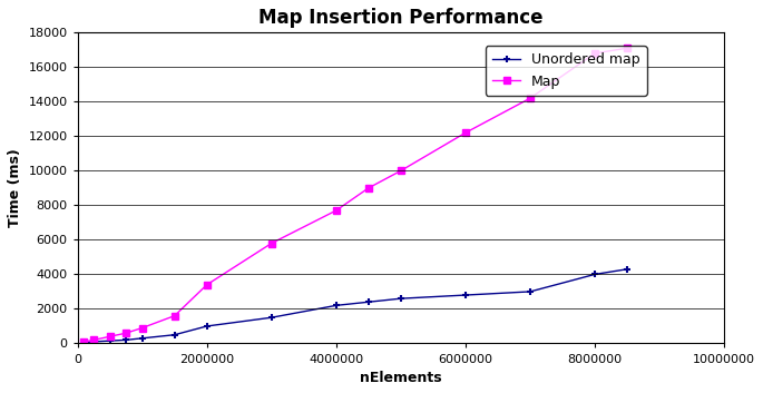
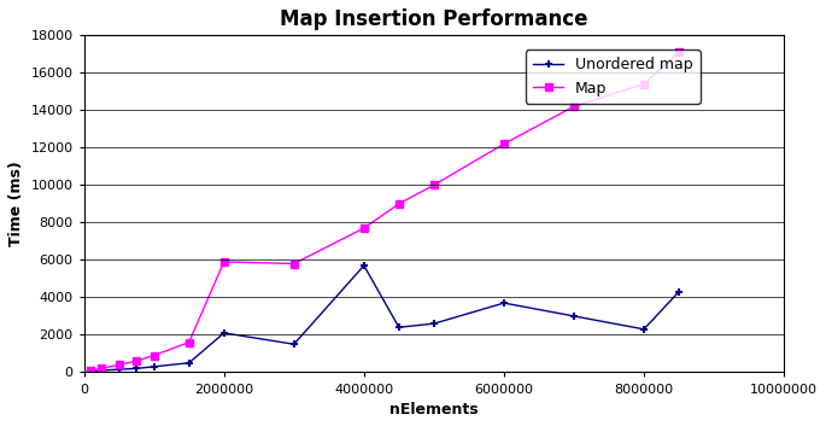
Unordered map/2000000: 1000 -> 2100
Map/2000000: 3400 -> 5900
Unordered map/4000000: 2200 -> 5700
Unordered map/6000000: 2800 -> 3700
Unordered map/8000000: 4000 -> 2300
Map/8000000: 16800 -> 15400
